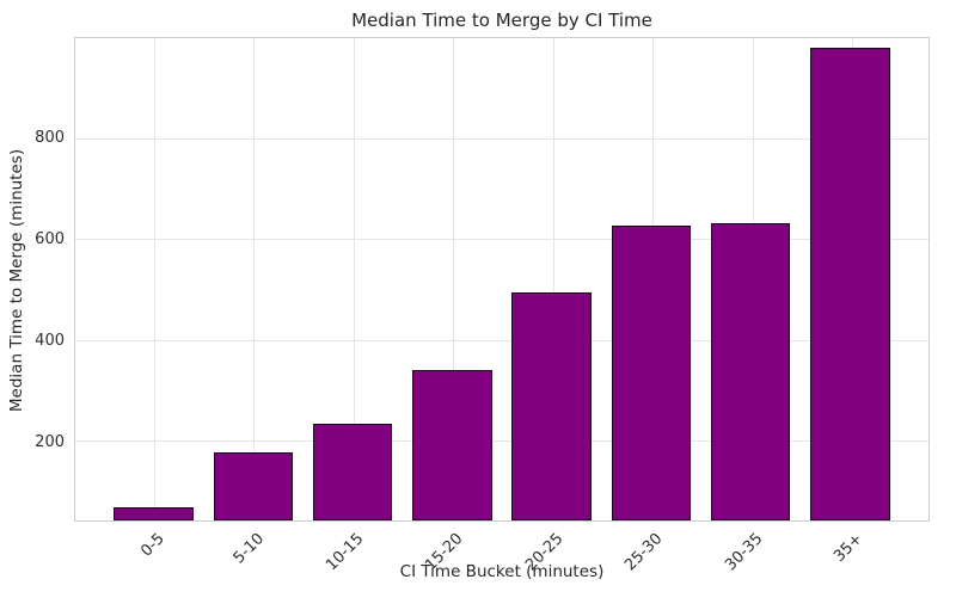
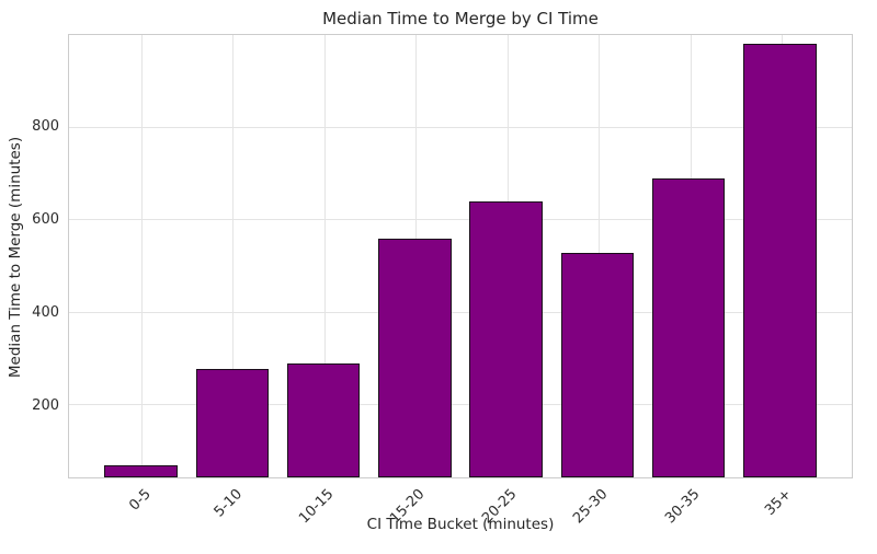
5-10: 180 -> 280
10-15: 240 -> 290
15-20: 340 -> 560
20-25: 500 -> 640
25-30: 630 -> 530
30-35: 630 -> 690
